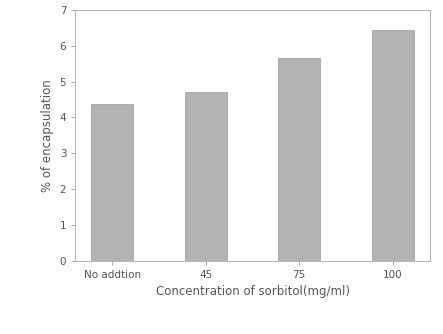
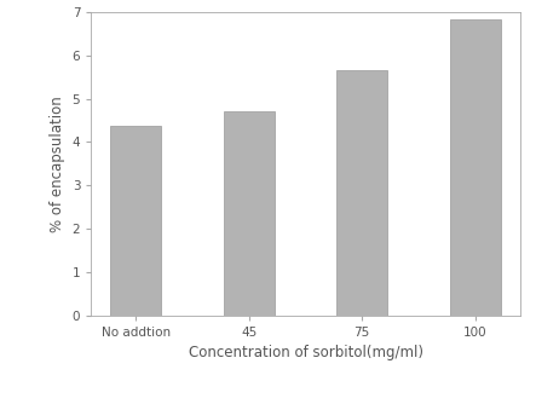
100: 6.45 -> 6.82
